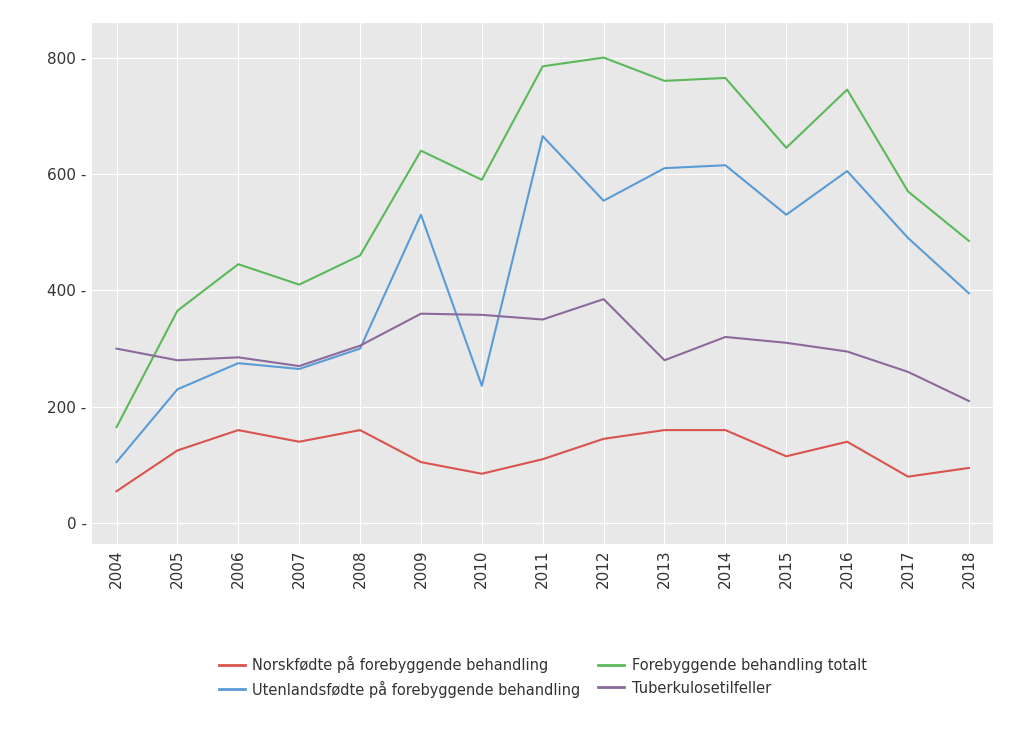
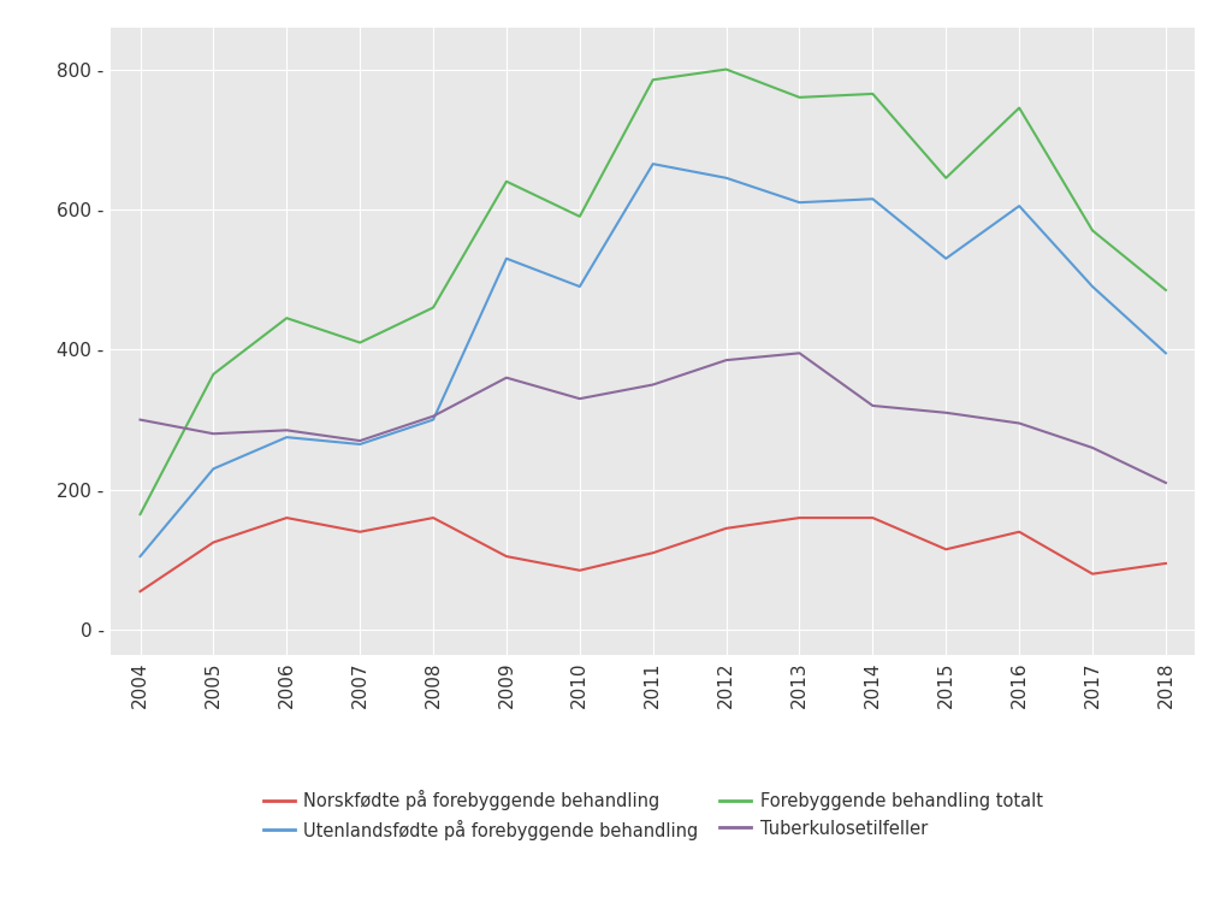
Utenlandsfødte på forebyggende behandling/2010: 236 - -> 490 -
Tuberkulosetilfeller/2010: 358 - -> 330 -
Utenlandsfødte på forebyggende behandling/2012: 554 - -> 645 -
Tuberkulosetilfeller/2013: 280 - -> 395 -
